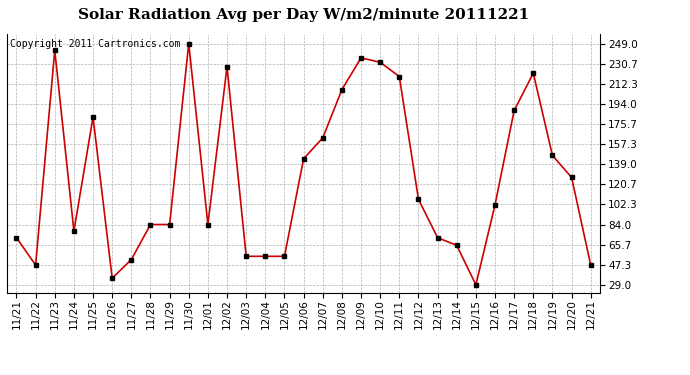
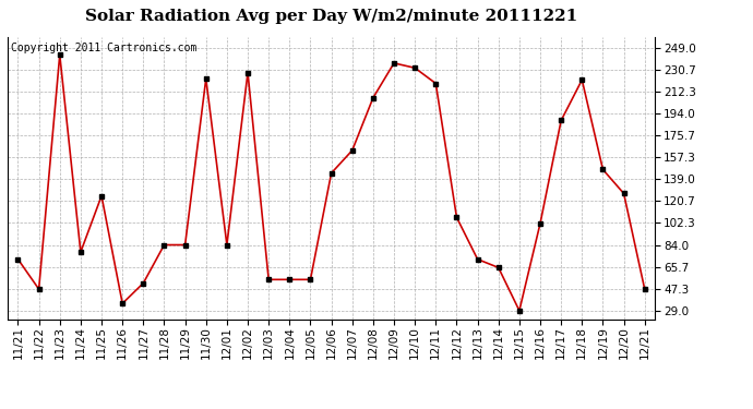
11/25: 182 -> 125
11/30: 249 -> 223
